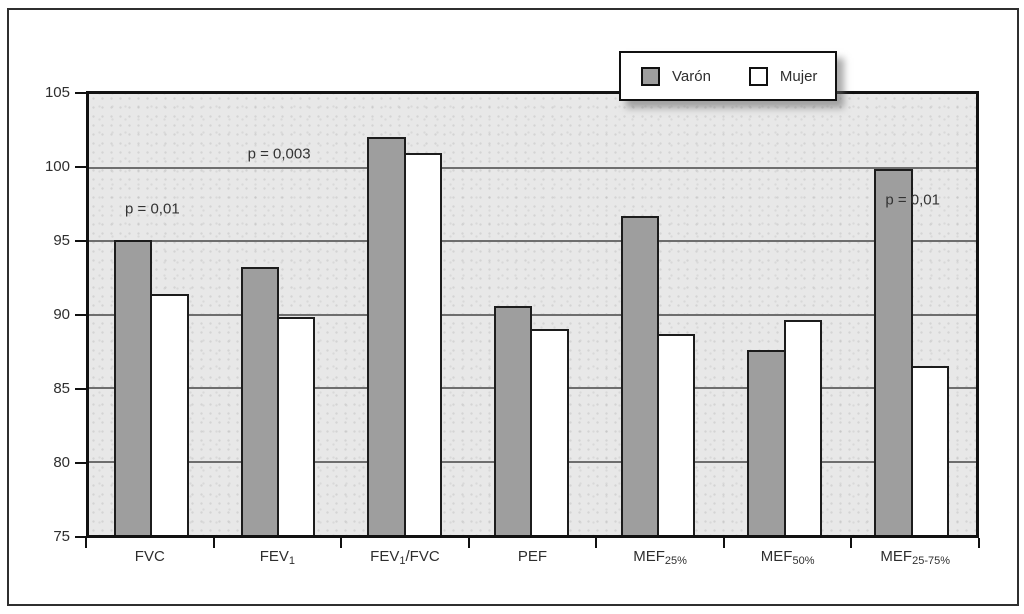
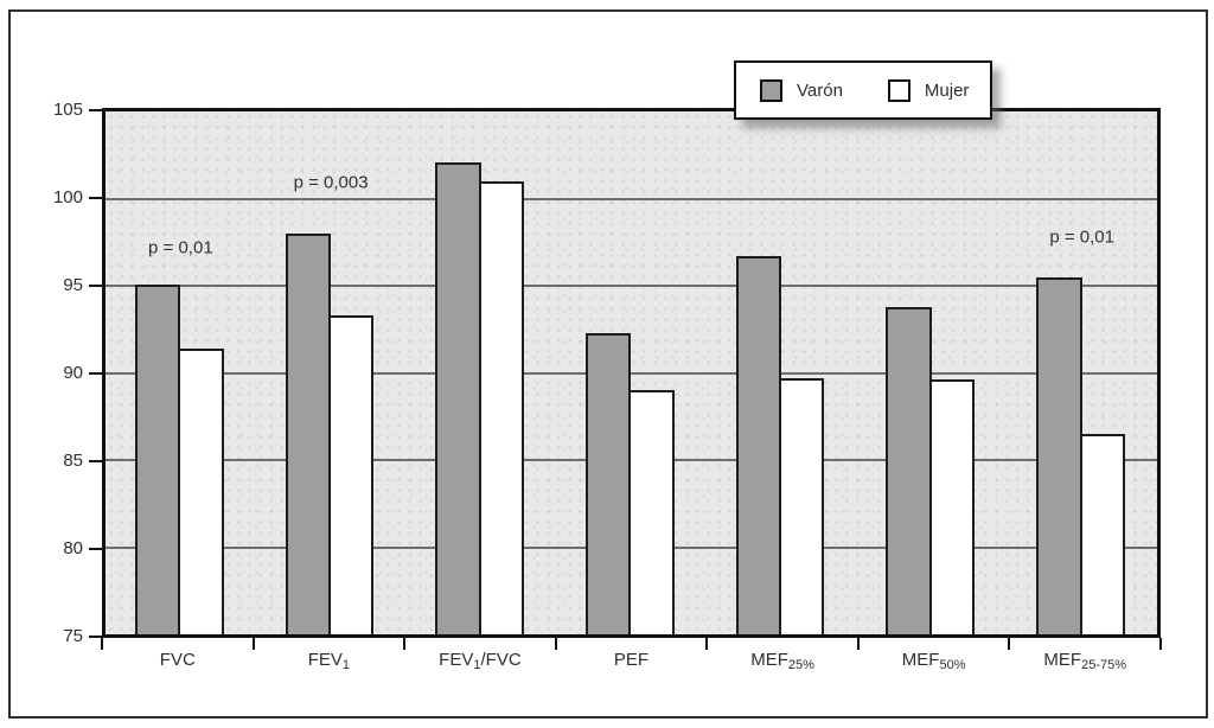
Varón/FEV1: 93.2 -> 98.0
Mujer/FEV1: 89.8 -> 93.3
Varón/PEF: 90.6 -> 92.3
Mujer/MEF25%: 88.7 -> 89.7
Varón/MEF50%: 87.6 -> 93.8
Varón/MEF25-75%: 99.9 -> 95.5
